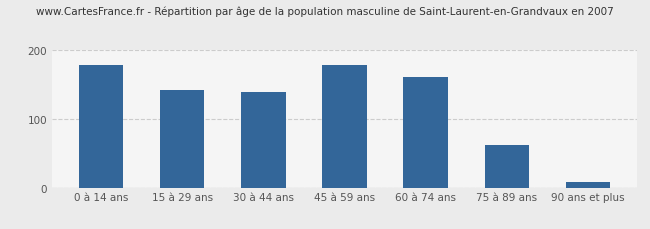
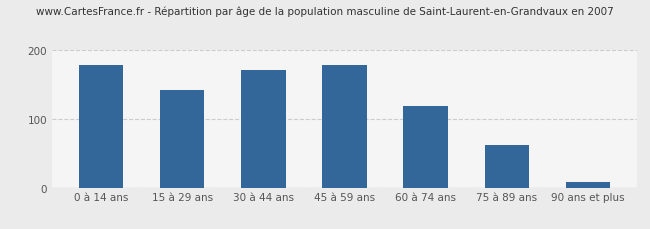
30 à 44 ans: 138 -> 170
60 à 74 ans: 160 -> 118
